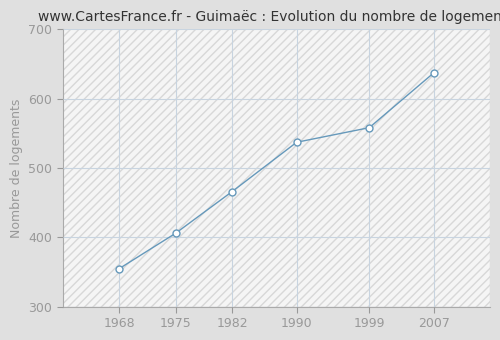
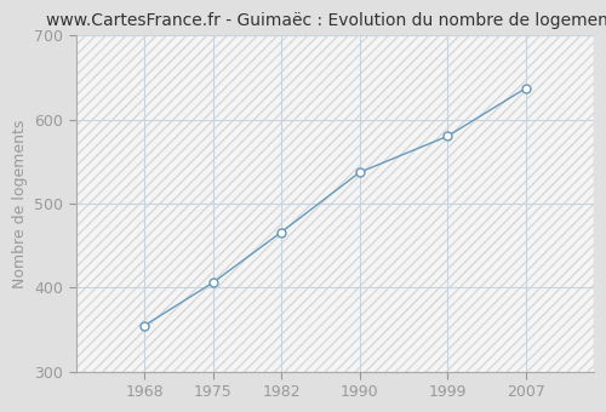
1999: 558 -> 580
